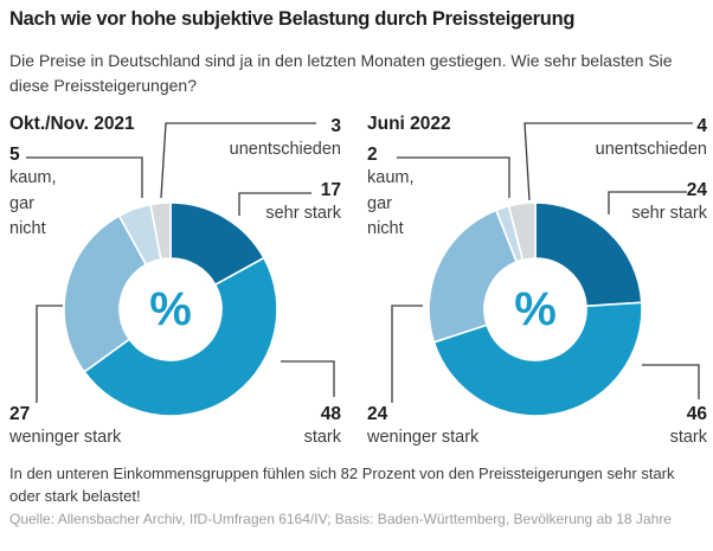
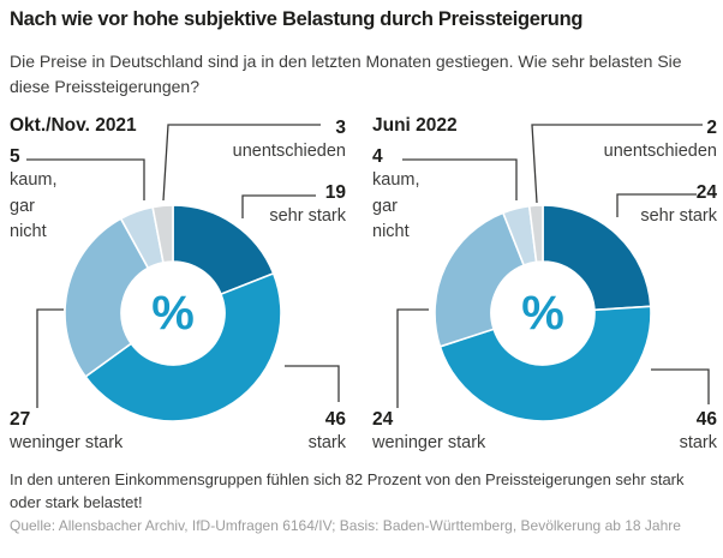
Okt./Nov. 2021/sehr stark: 17 -> 19
Okt./Nov. 2021/stark: 48 -> 46
Juni 2022/kaum, gar nicht: 2 -> 4
Juni 2022/unentschieden: 4 -> 2
